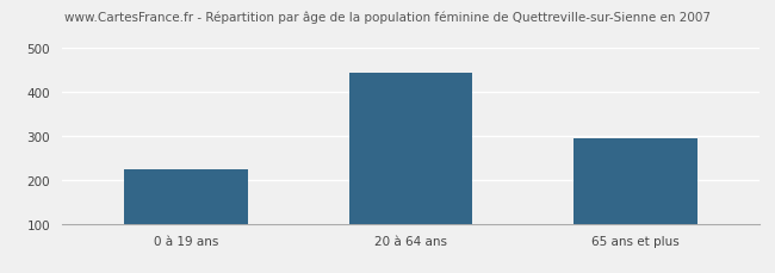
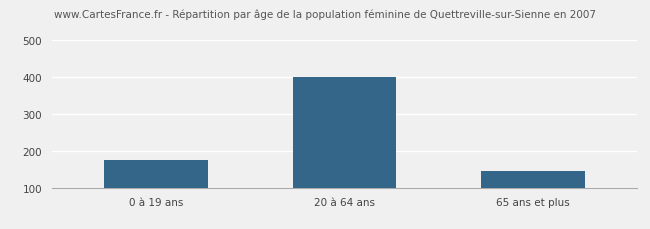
0 à 19 ans: 225 -> 175
20 à 64 ans: 445 -> 400
65 ans et plus: 295 -> 145
